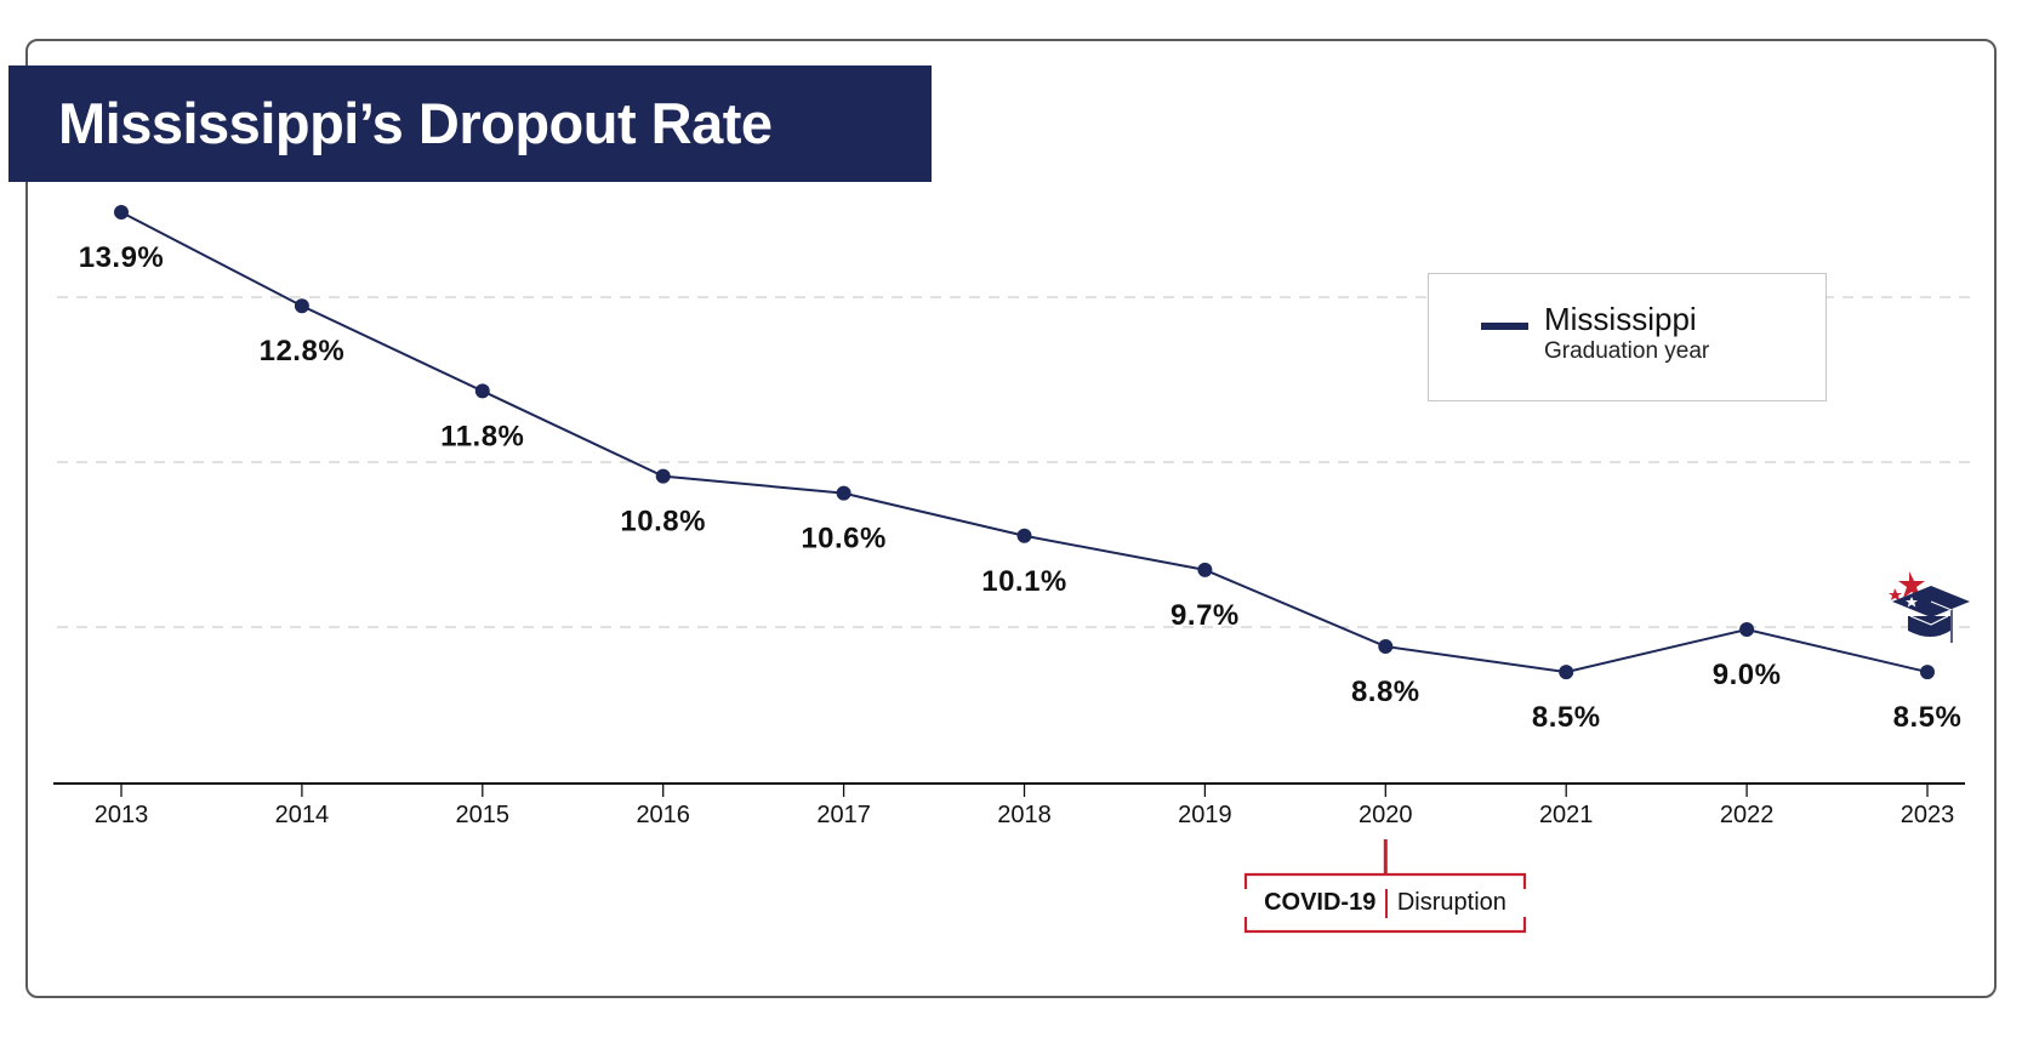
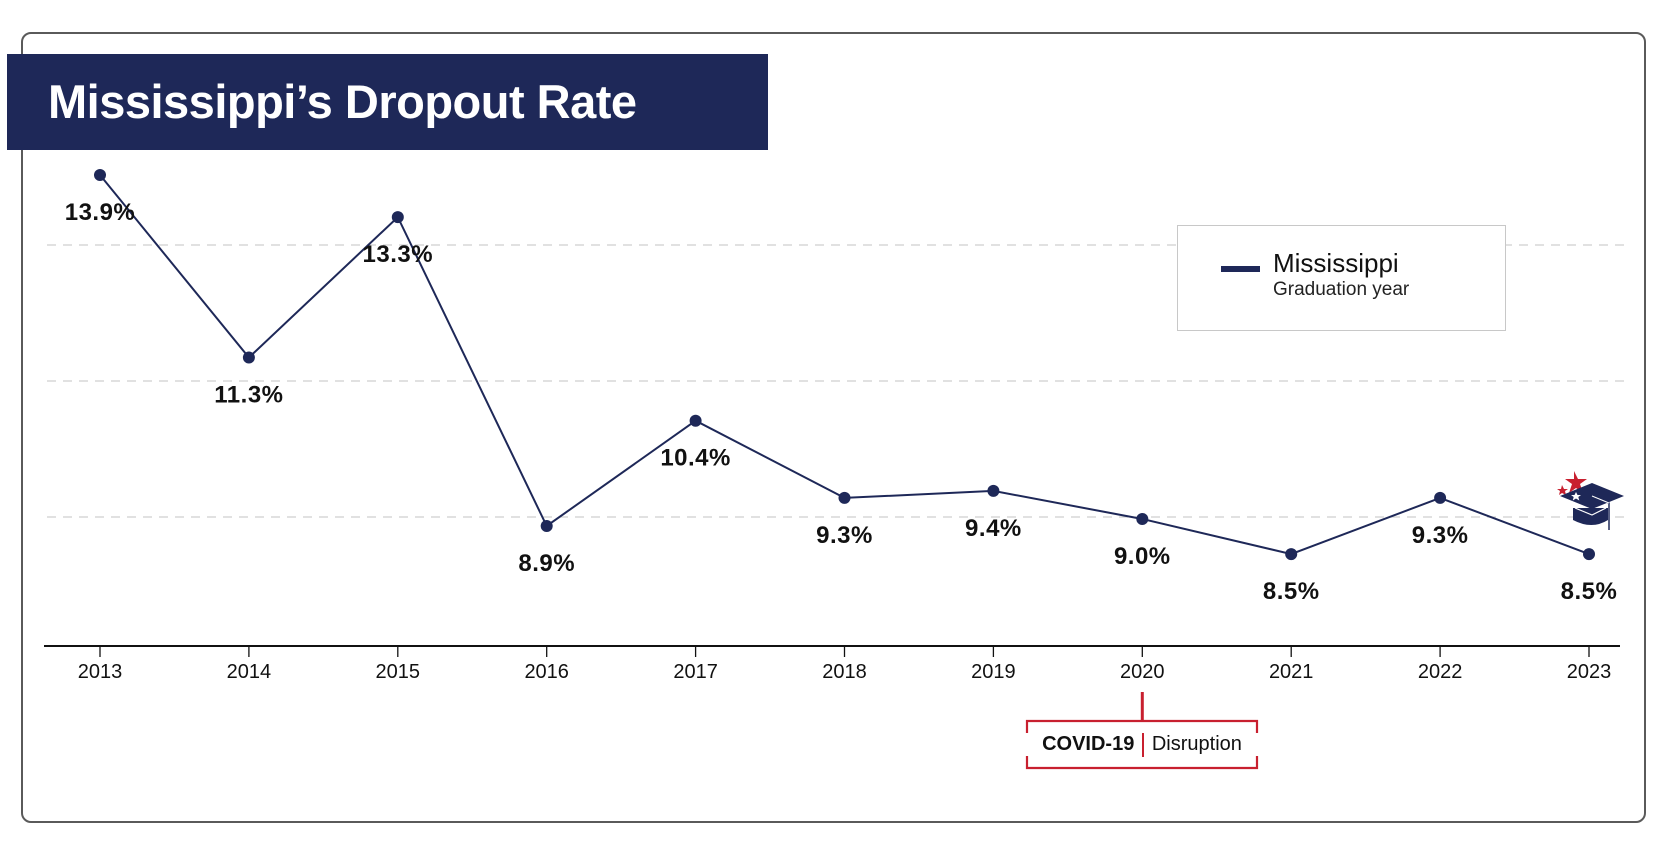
2014: 12.8% -> 11.3%
2015: 11.8% -> 13.3%
2016: 10.8% -> 8.9%
2017: 10.6% -> 10.4%
2018: 10.1% -> 9.3%
2019: 9.7% -> 9.4%
2020: 8.8% -> 9.0%
2022: 9.0% -> 9.3%
